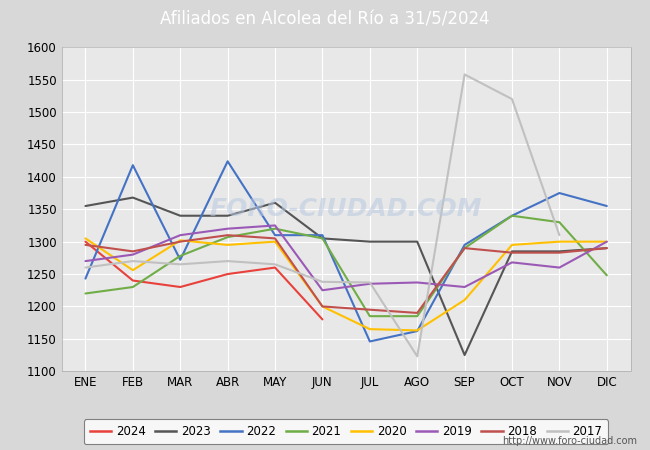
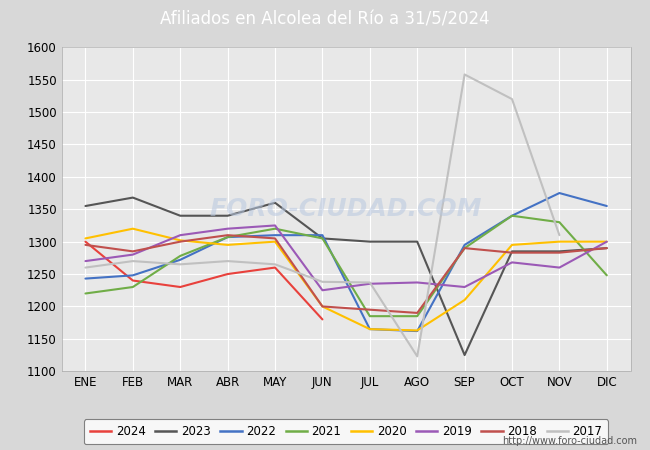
2022/FEB: 1418 -> 1248
2020/FEB: 1256 -> 1320
2022/ABR: 1424 -> 1307
2022/JUL: 1146 -> 1165
